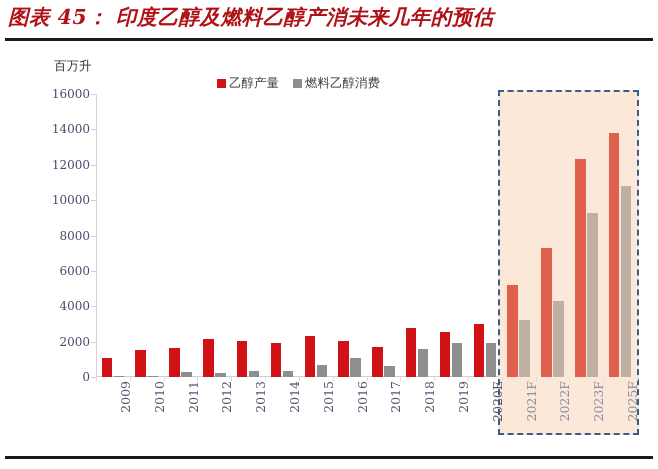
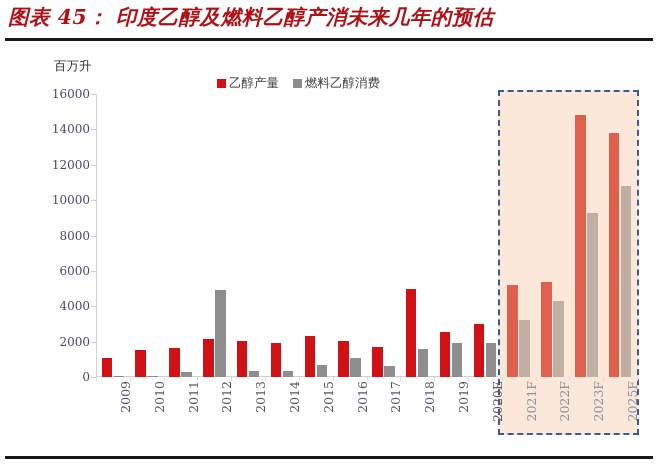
燃料乙醇消费/2012: 200 -> 4900
乙醇产量/2018: 2800 -> 5000
乙醇产量/2022F: 7300 -> 5400
乙醇产量/2023F: 12300 -> 14800
